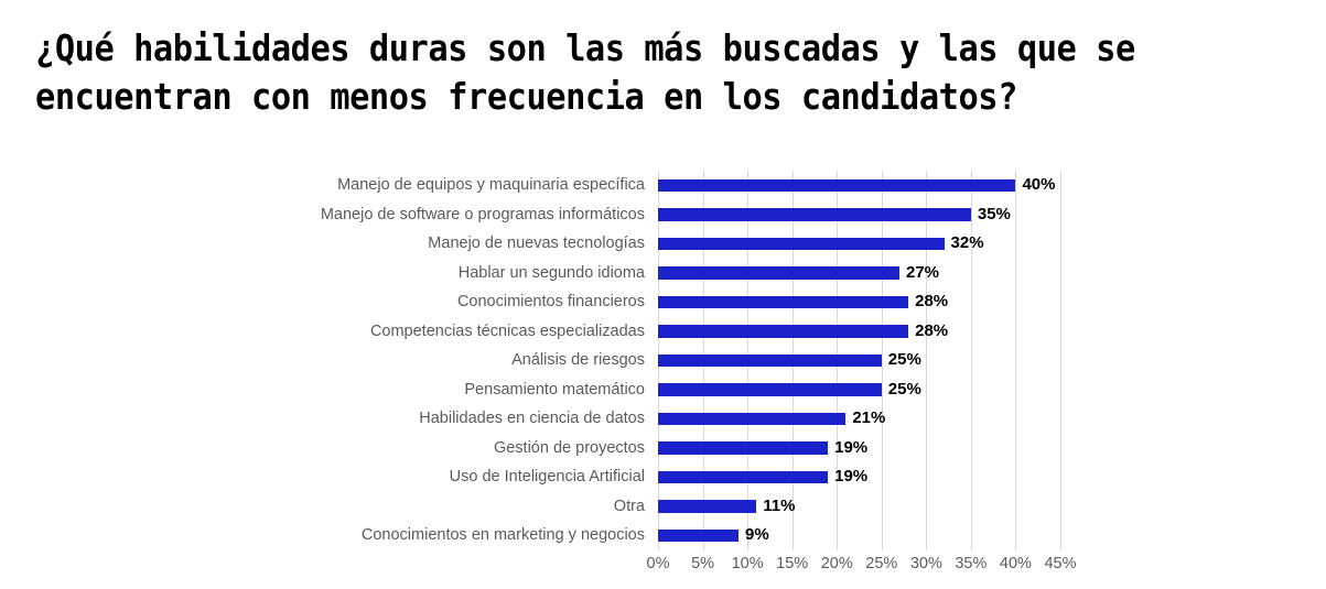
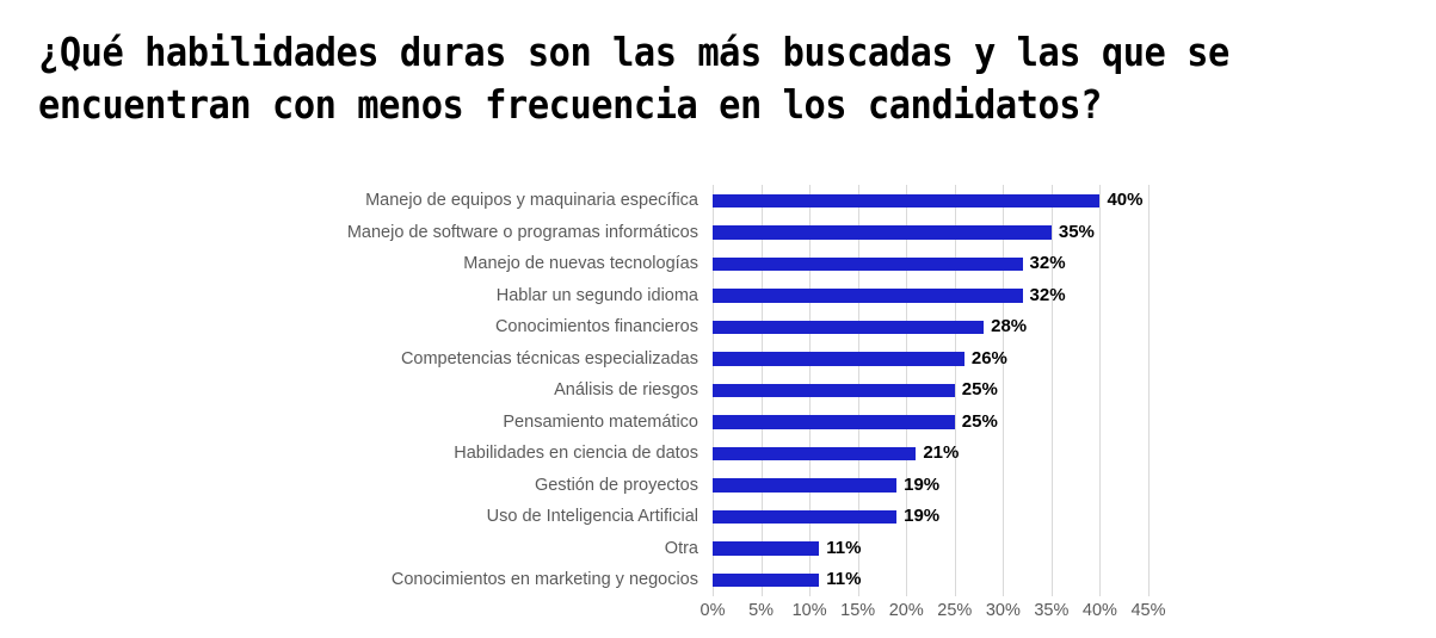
Hablar un segundo idioma: 27% -> 32%
Competencias técnicas especializadas: 28% -> 26%
Conocimientos en marketing y negocios: 9% -> 11%
